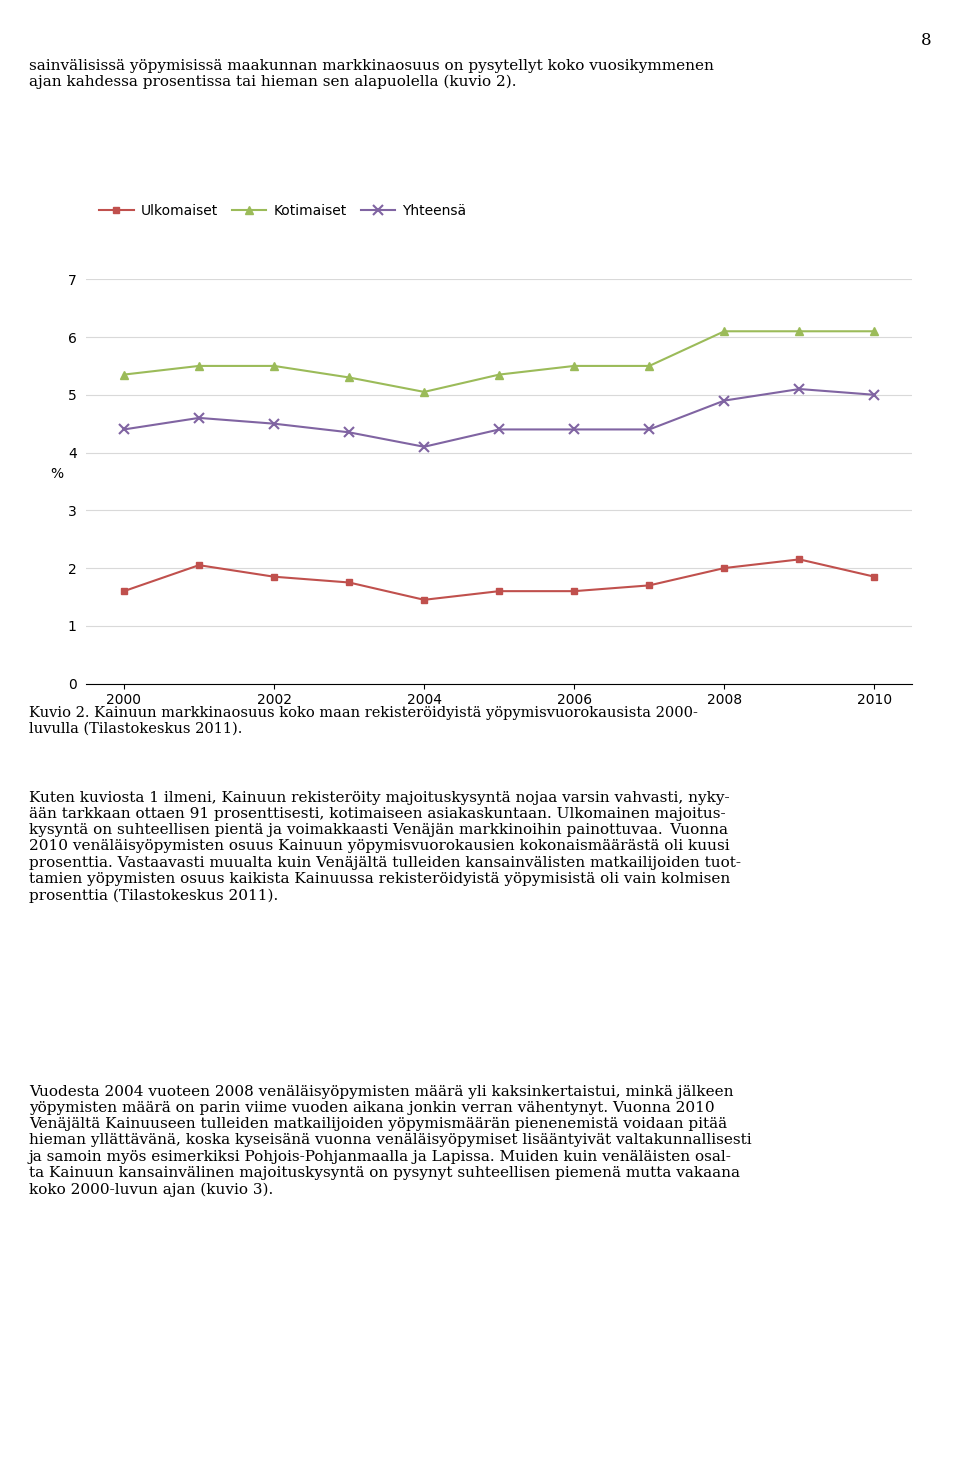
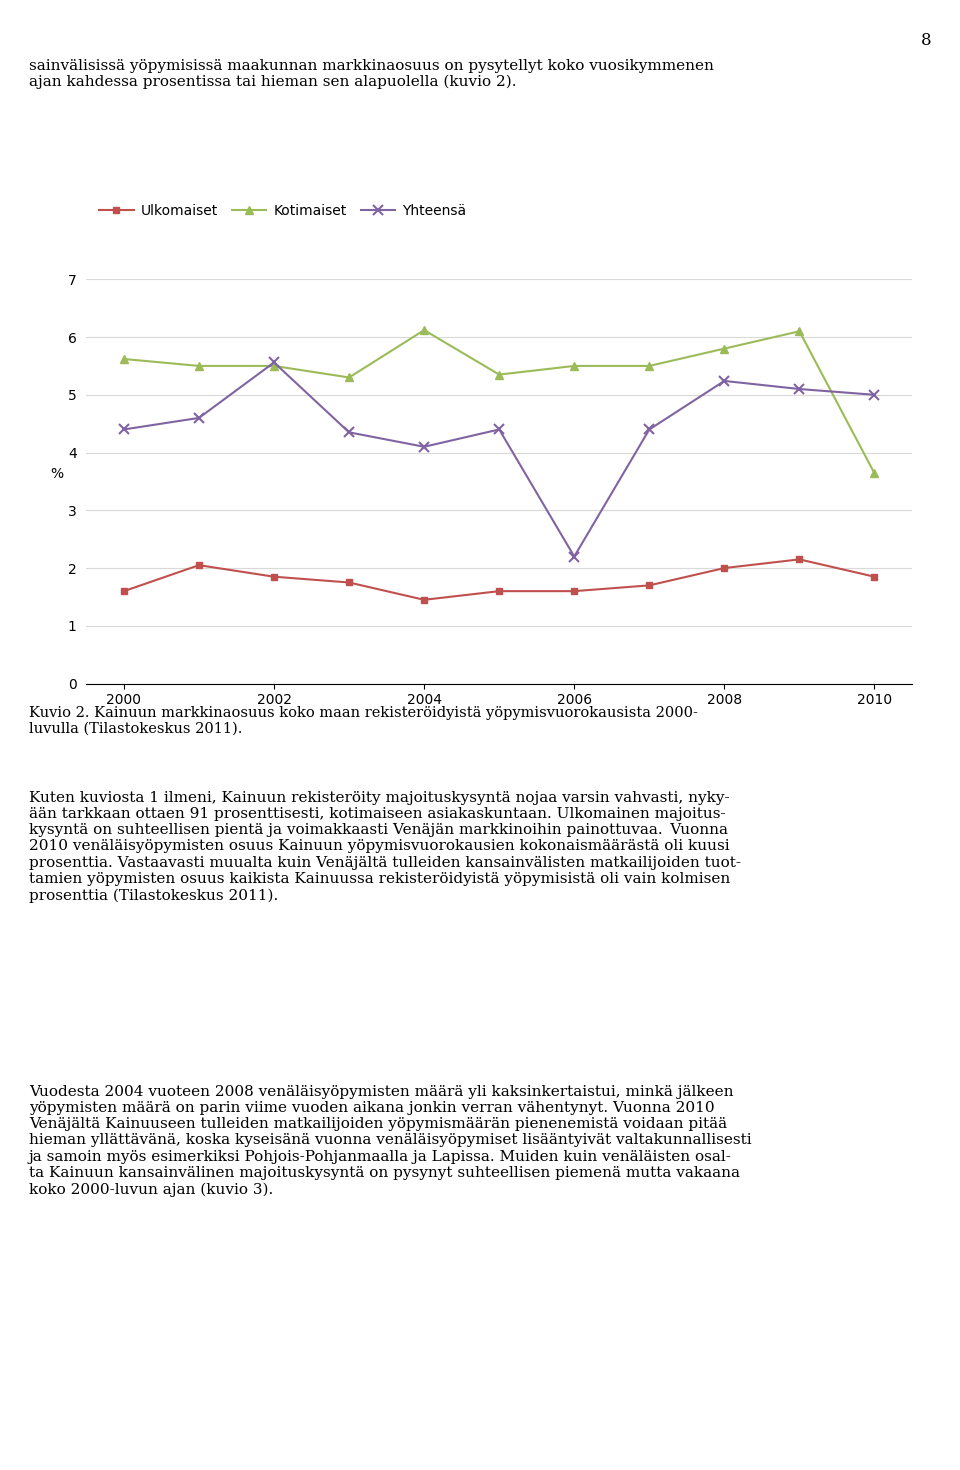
Kotimaiset/2000: 5.35 -> 5.62
Yhteensä/2002: 4.50 -> 5.56
Kotimaiset/2004: 5.05 -> 6.12
Yhteensä/2006: 4.40 -> 2.20
Kotimaiset/2008: 6.10 -> 5.80
Yhteensä/2008: 4.90 -> 5.24
Kotimaiset/2010: 6.10 -> 3.64
